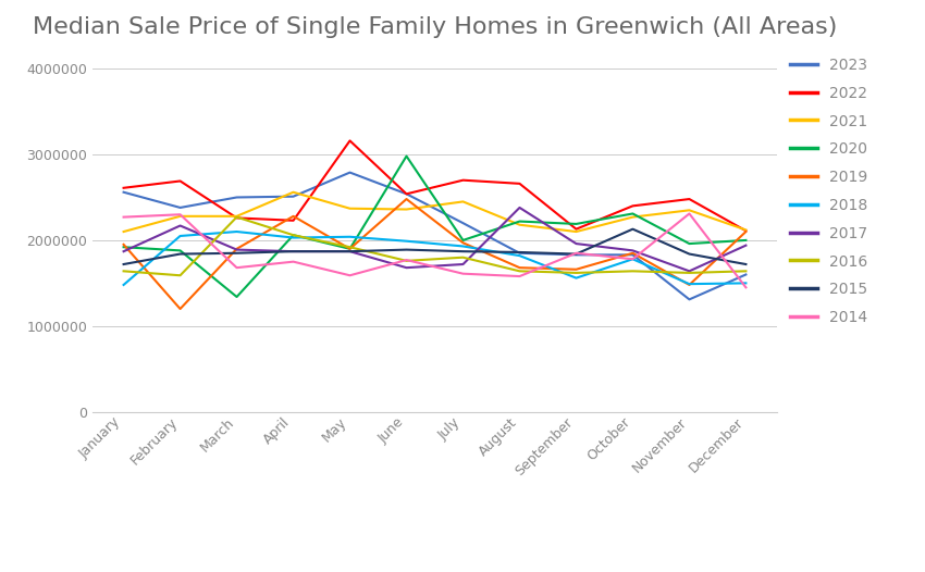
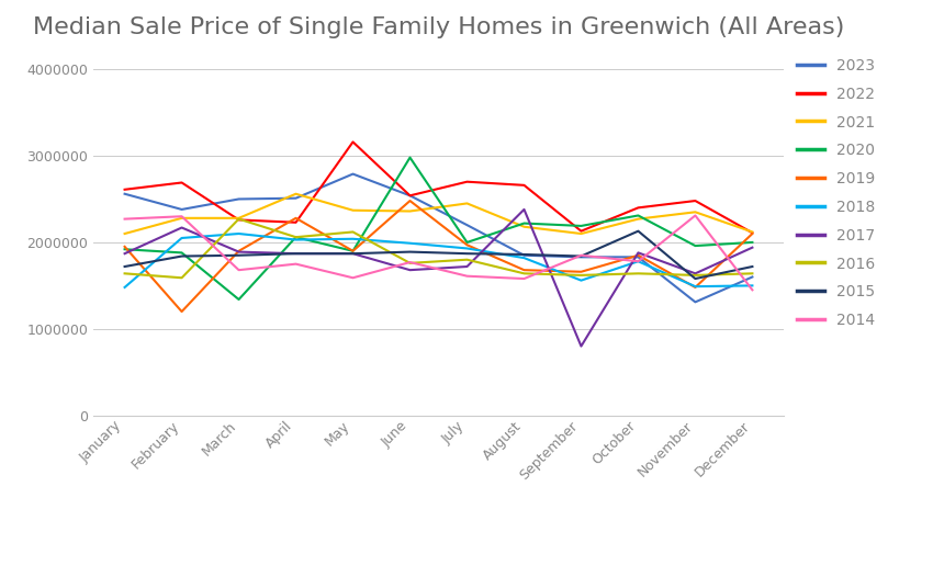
2016/May: 1920000 -> 2120000
2017/September: 1960000 -> 800000
2015/November: 1840000 -> 1580000
